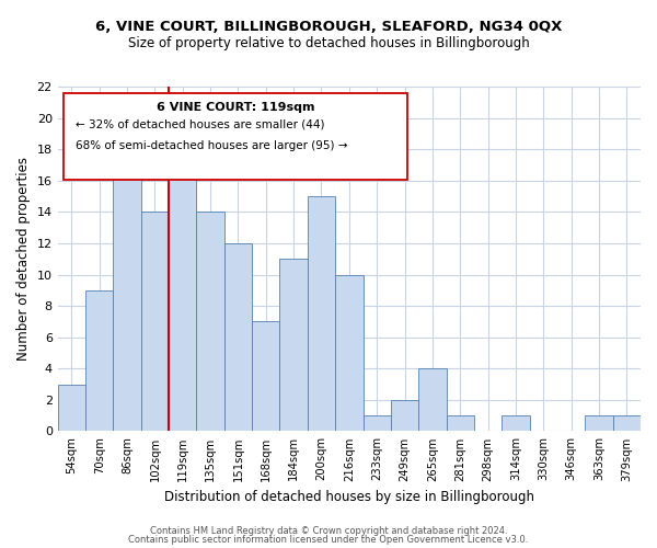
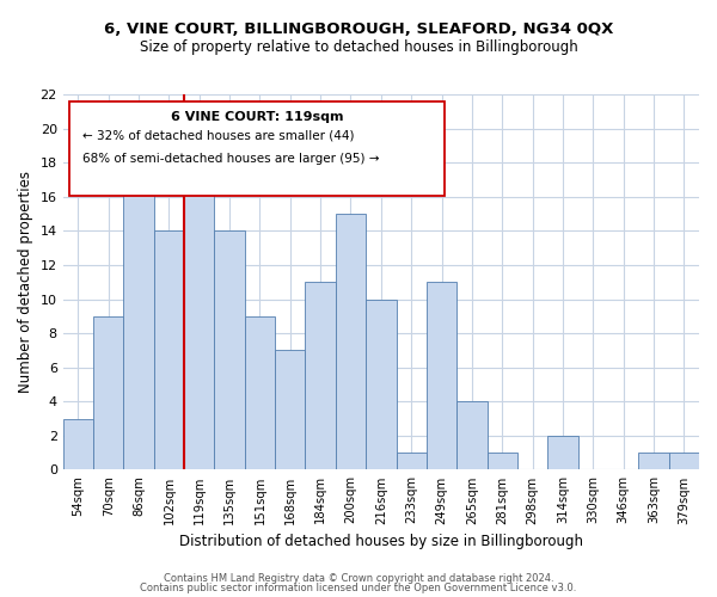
151sqm: 12 -> 9
249sqm: 2 -> 11
314sqm: 1 -> 2
